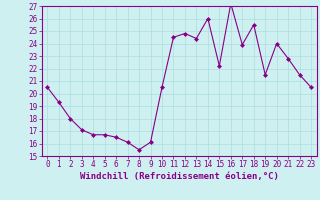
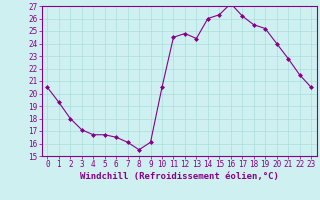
15: 22.2 -> 26.3
17: 23.9 -> 26.2
19: 21.5 -> 25.2
